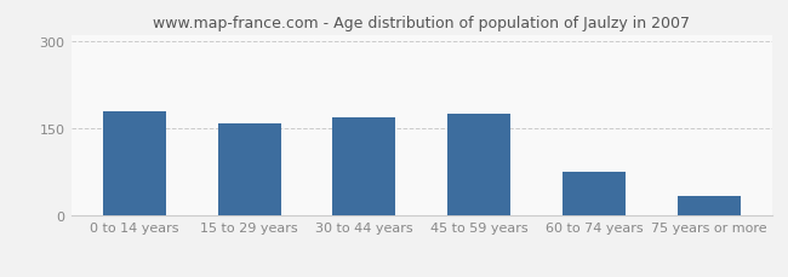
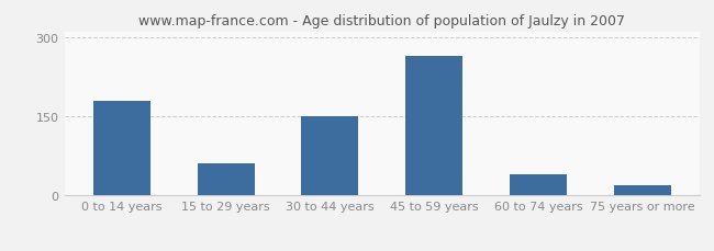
15 to 29 years: 158 -> 60
30 to 44 years: 168 -> 150
45 to 59 years: 175 -> 265
60 to 74 years: 75 -> 40
75 years or more: 35 -> 20
